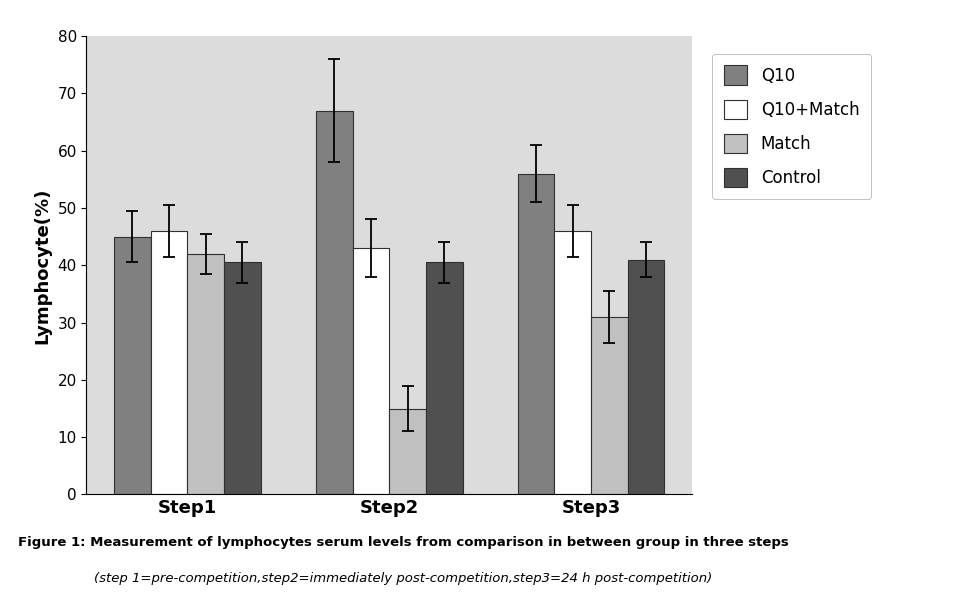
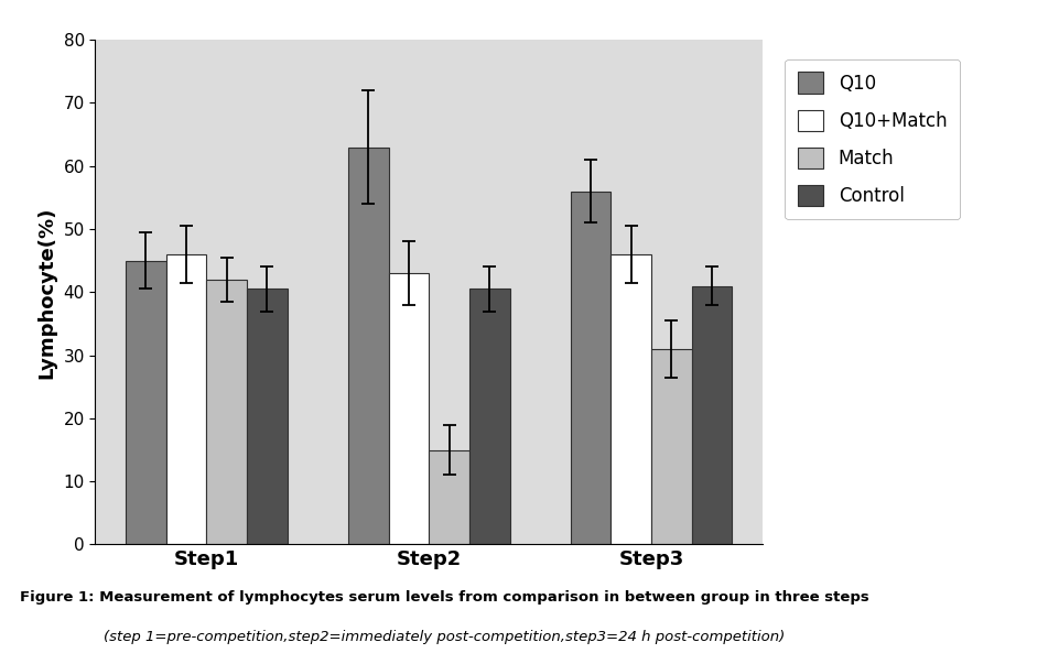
Q10/Step2: 67 -> 63
